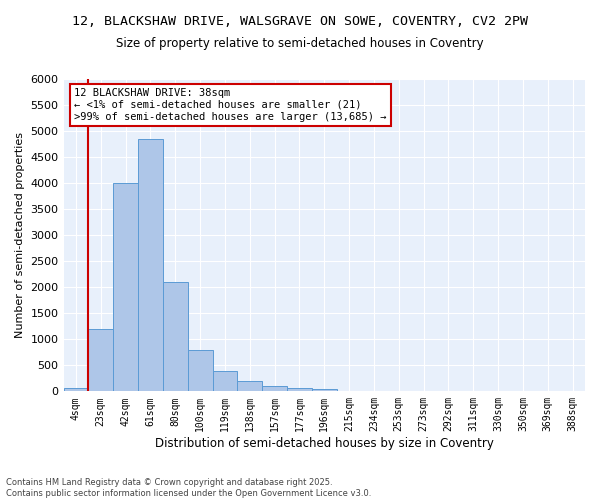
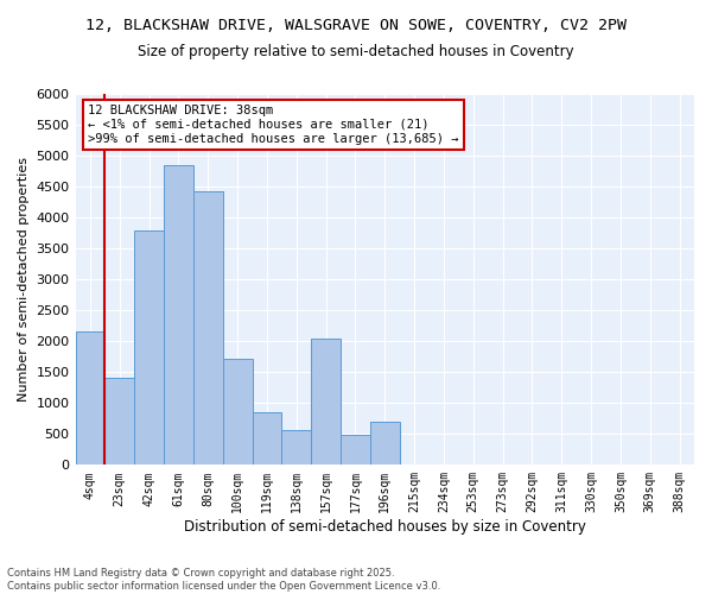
4sqm: 70 -> 2160
23sqm: 1200 -> 1400
42sqm: 4000 -> 3800
80sqm: 2100 -> 4420
100sqm: 800 -> 1720
119sqm: 390 -> 860
138sqm: 200 -> 560
157sqm: 110 -> 2040
177sqm: 60 -> 480
196sqm: 40 -> 700
